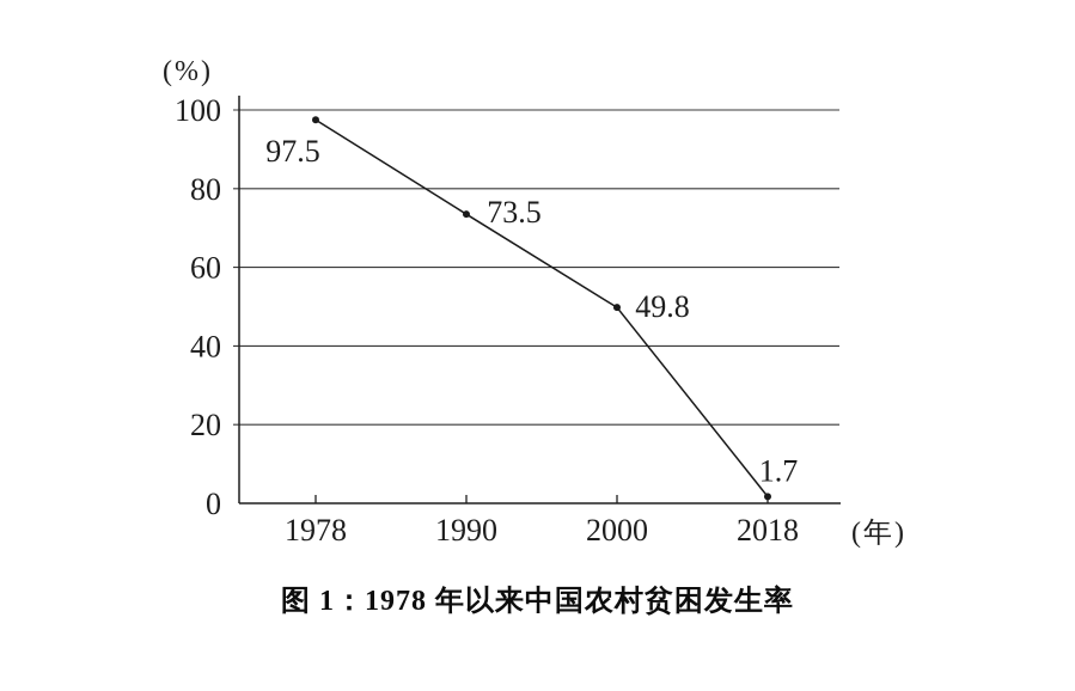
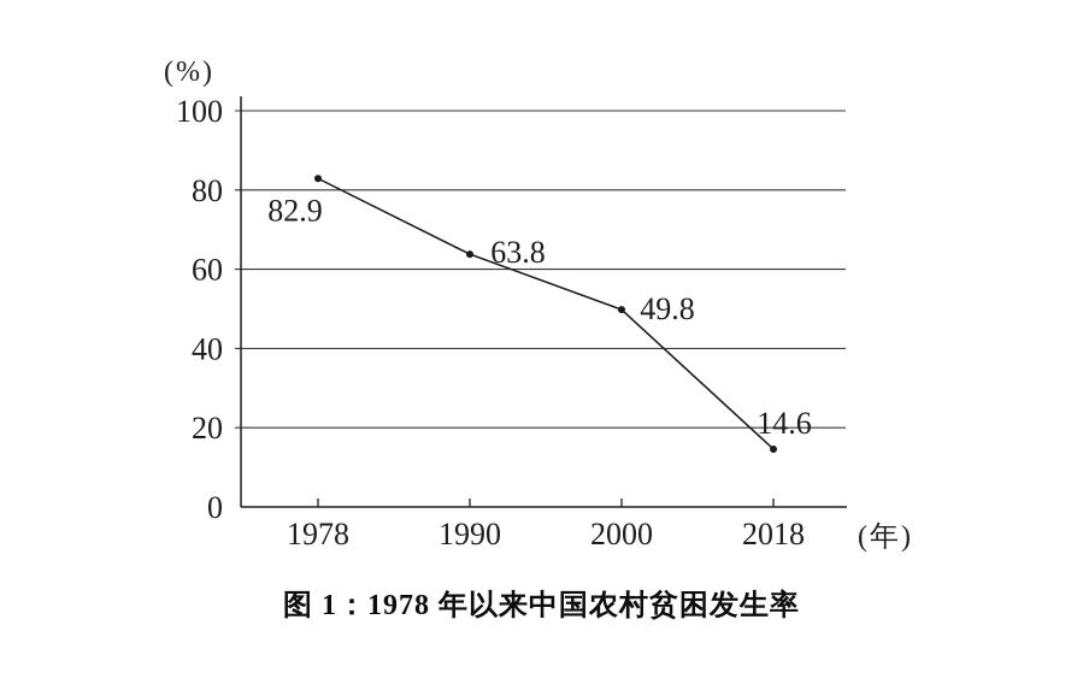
1978: 97.5 -> 82.9
1990: 73.5 -> 63.8
2018: 1.7 -> 14.6
